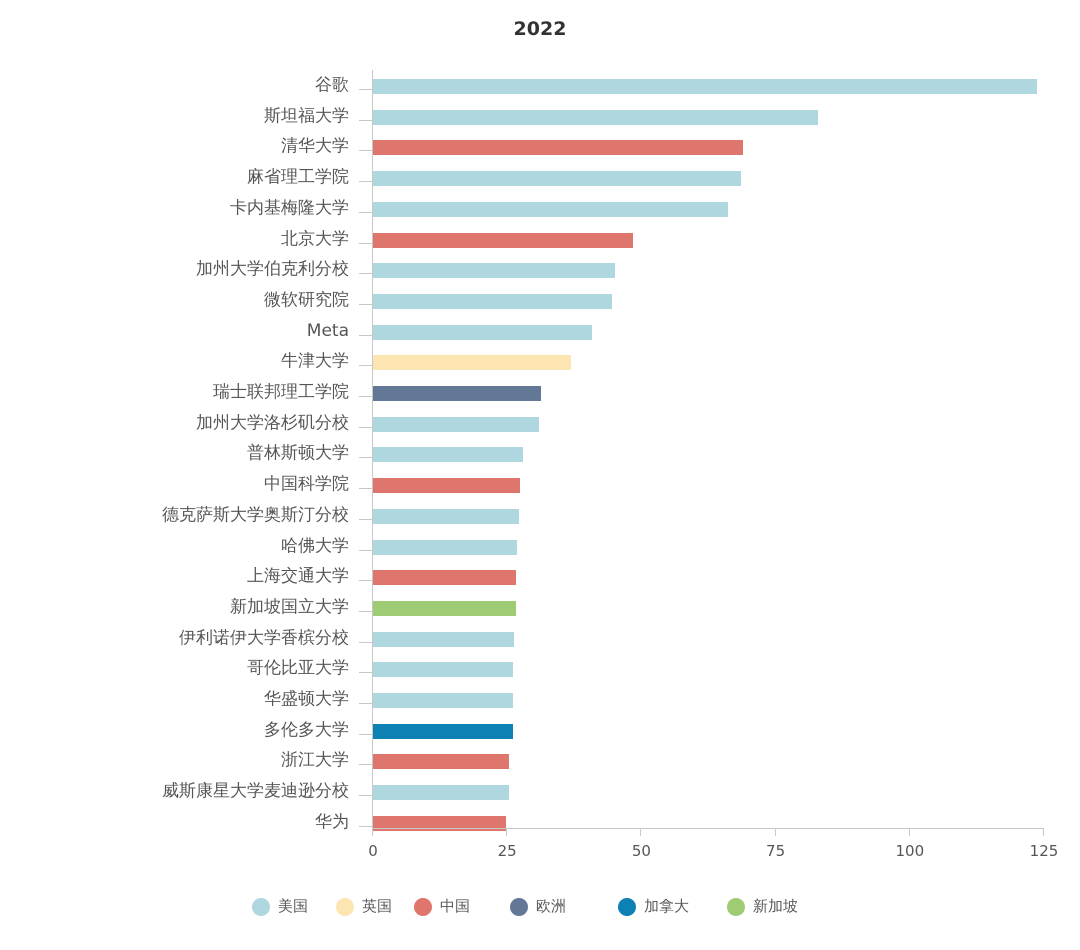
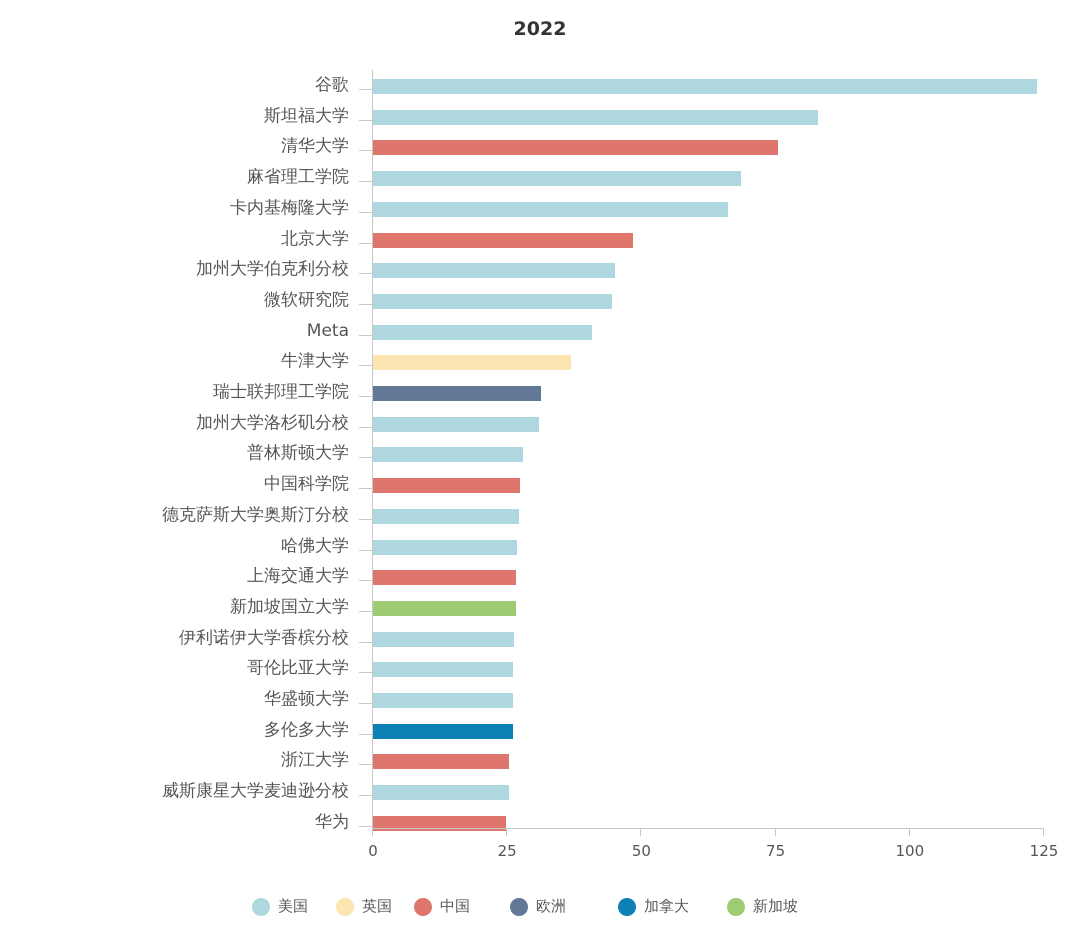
清华大学: 69 -> 75
